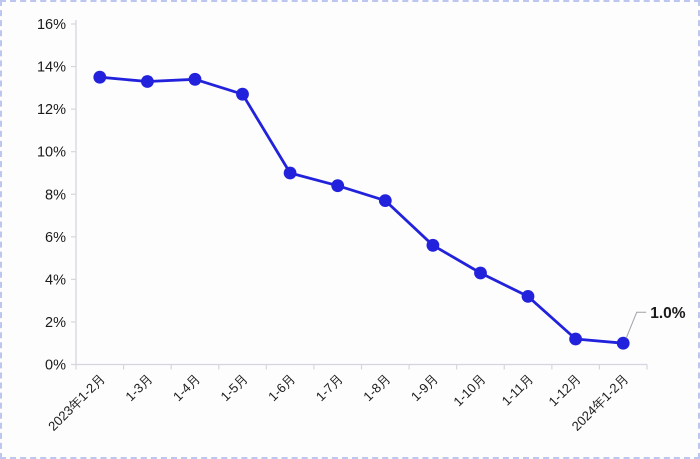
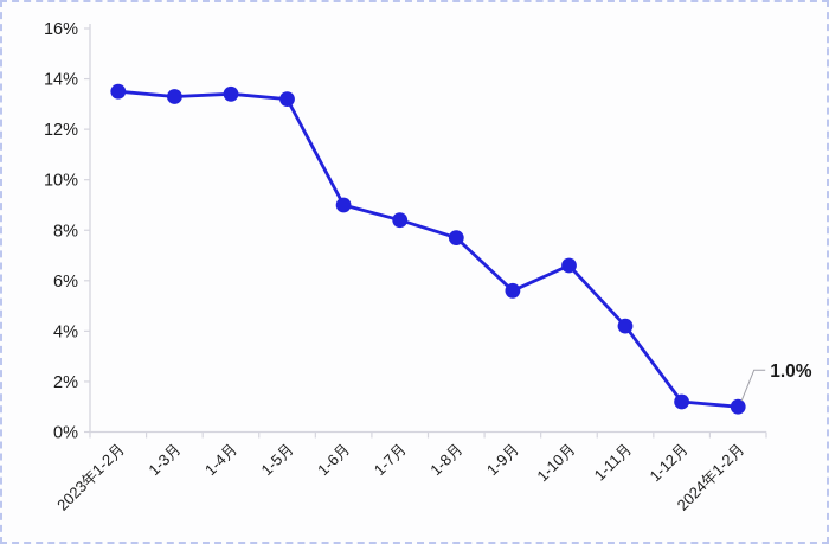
1-5月: 12.7% -> 13.2%
1-10月: 4.3% -> 6.6%
1-11月: 3.2% -> 4.2%
